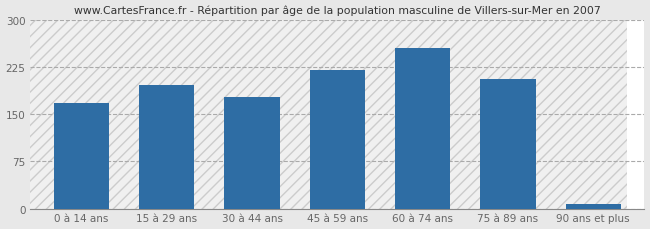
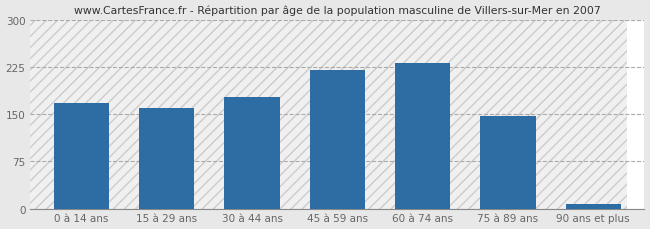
15 à 29 ans: 196 -> 160
60 à 74 ans: 256 -> 232
75 à 89 ans: 206 -> 147
